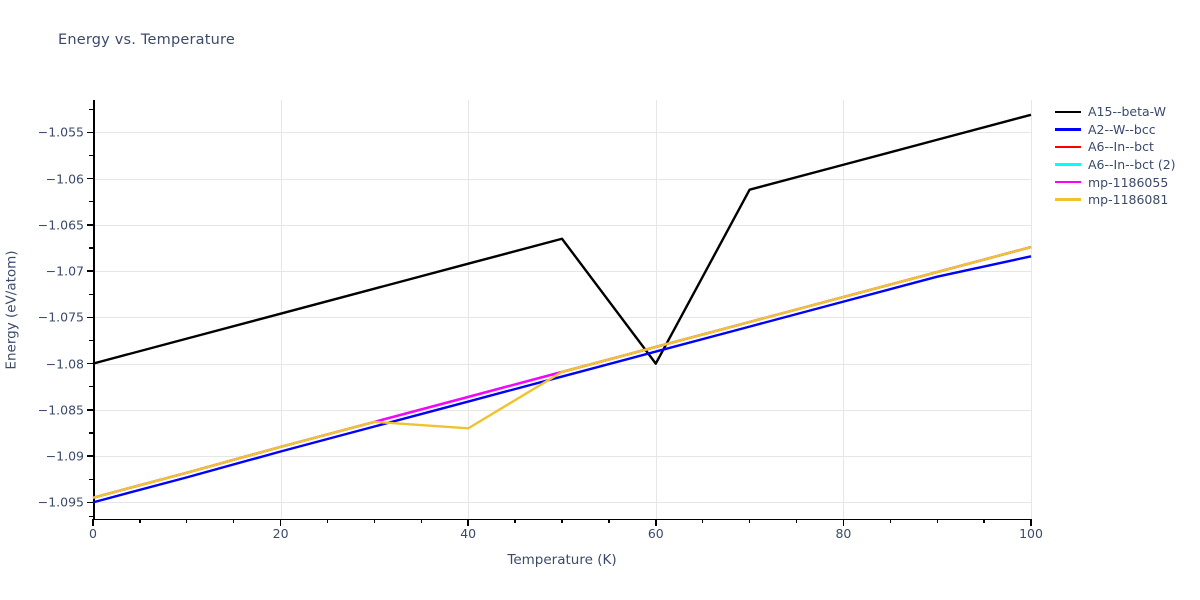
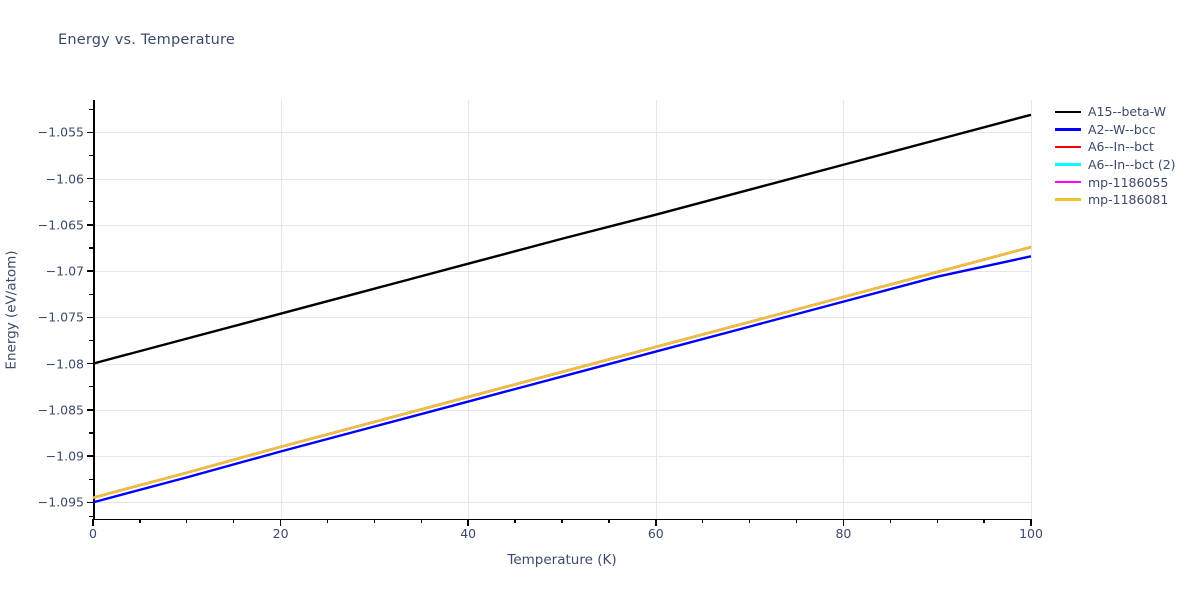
mp-1186081/40: -1.087 -> -1.084
A15--beta-W/60: -1.080 -> -1.064
